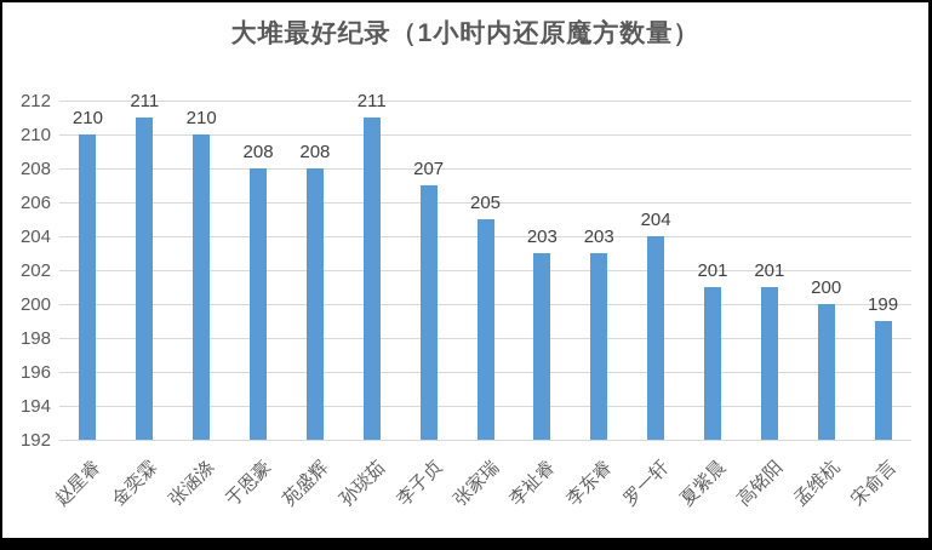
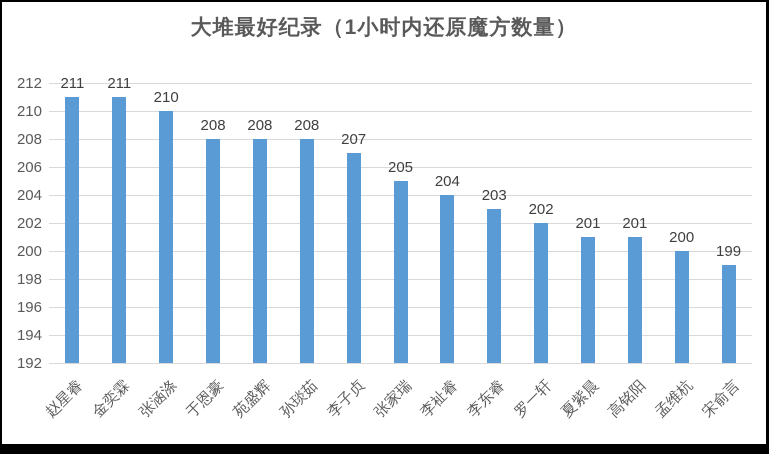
赵星睿: 210 -> 211
孙琰茹: 211 -> 208
李祉睿: 203 -> 204
罗一轩: 204 -> 202
